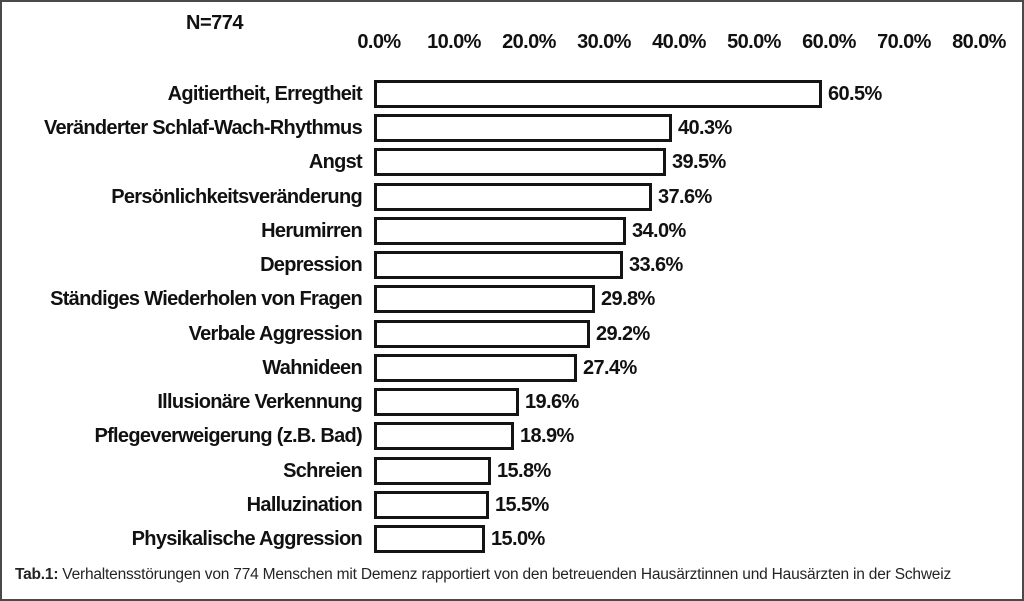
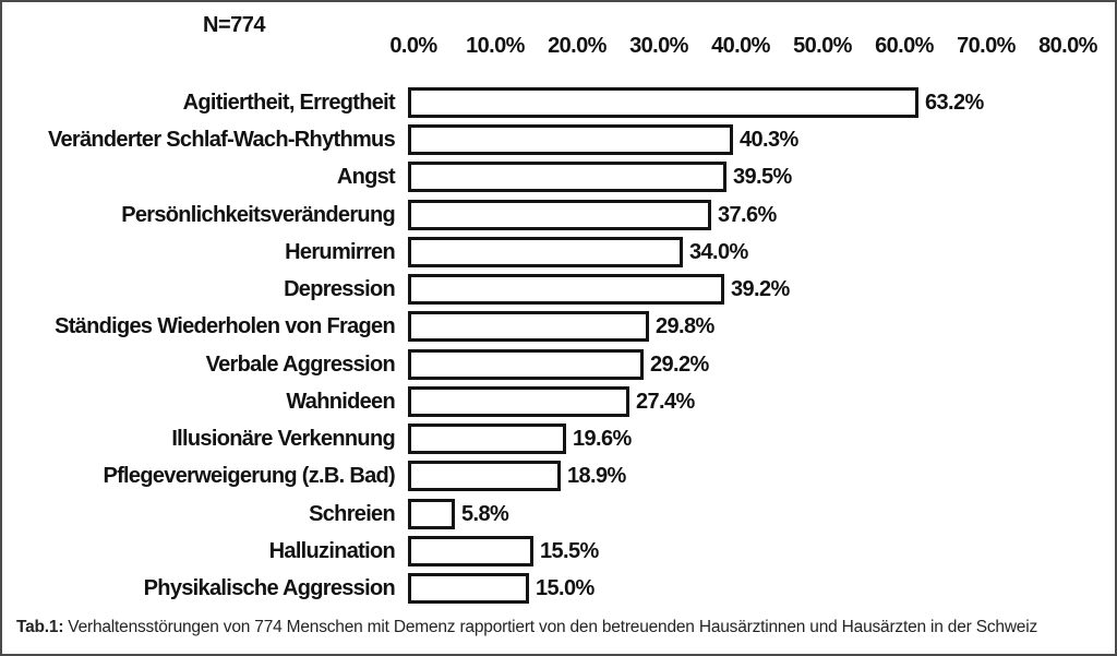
Agitiertheit, Erregtheit: 60.5% -> 63.2%
Depression: 33.6% -> 39.2%
Schreien: 15.8% -> 5.8%
